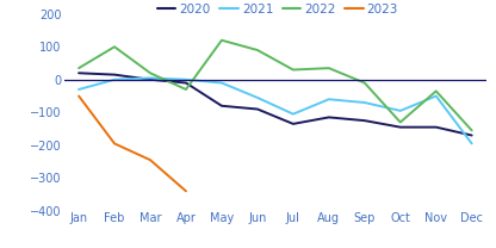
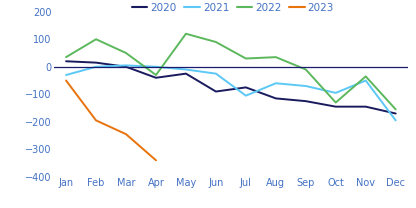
2022/Mar: 20 -> 50
2020/Apr: -10 -> -40
2020/May: -80 -> -25
2021/Jun: -55 -> -25
2020/Jul: -135 -> -75
